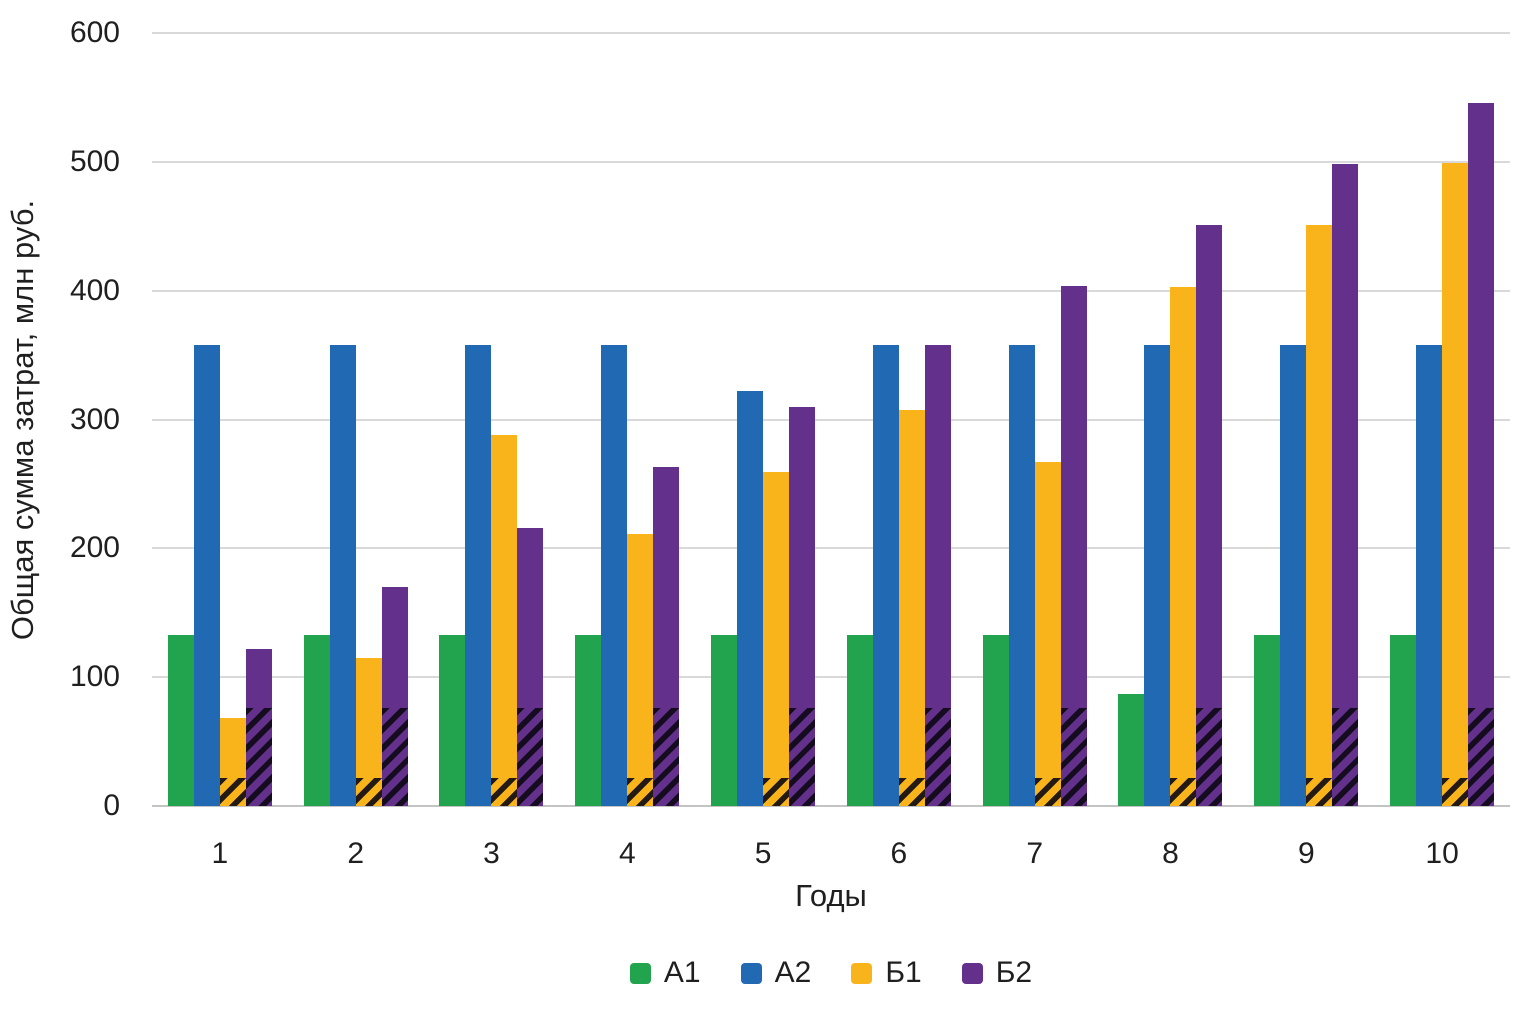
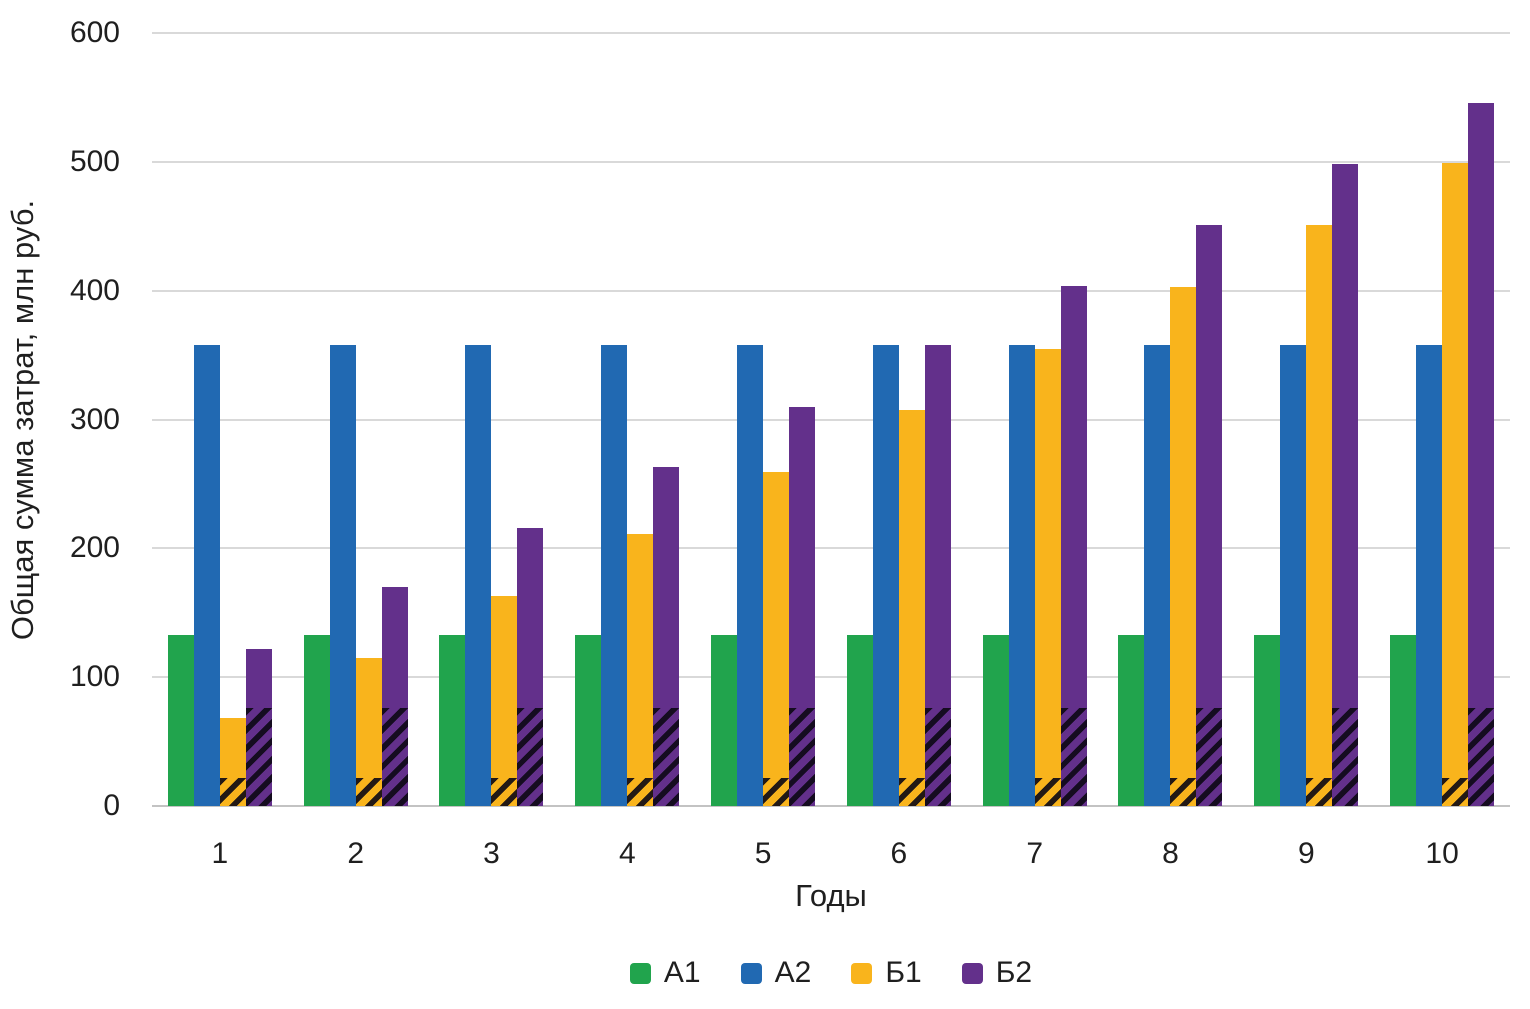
Б1/3: 288 -> 163
А2/5: 322 -> 358
Б1/7: 267 -> 355
А1/8: 87 -> 133
